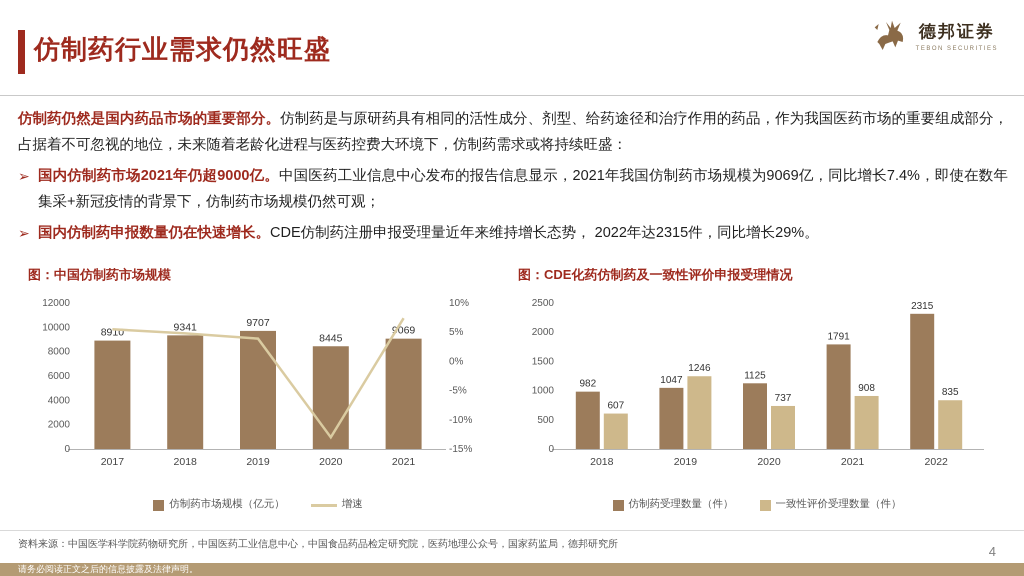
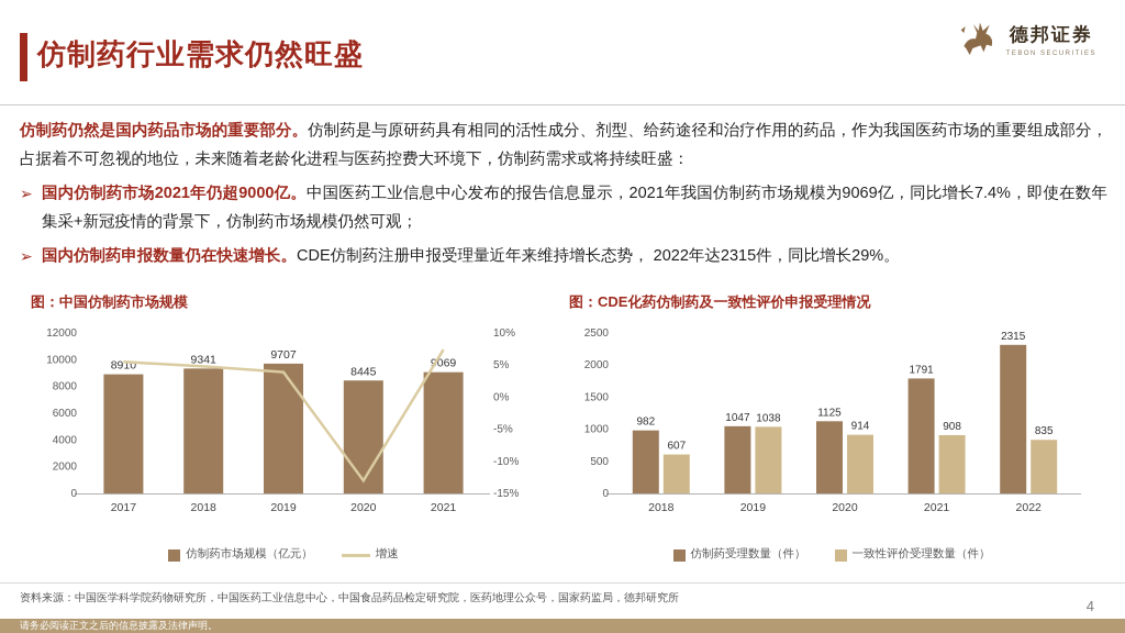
图：CDE化药仿制药及一致性评价申报受理情况/一致性评价受理数量（件）/2019: 1246 -> 1038
图：CDE化药仿制药及一致性评价申报受理情况/一致性评价受理数量（件）/2020: 737 -> 914
